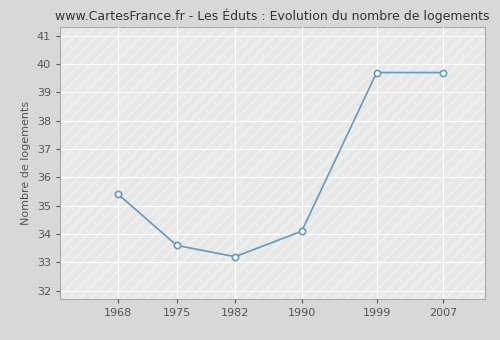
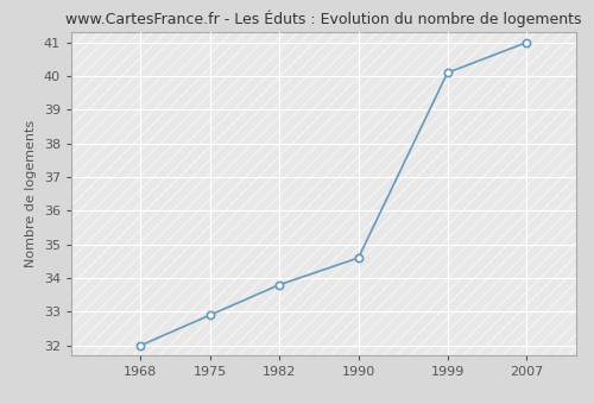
1968: 35.4 -> 32.0
1975: 33.6 -> 32.9
1982: 33.2 -> 33.8
1990: 34.1 -> 34.6
1999: 39.7 -> 40.1
2007: 39.7 -> 41.0
